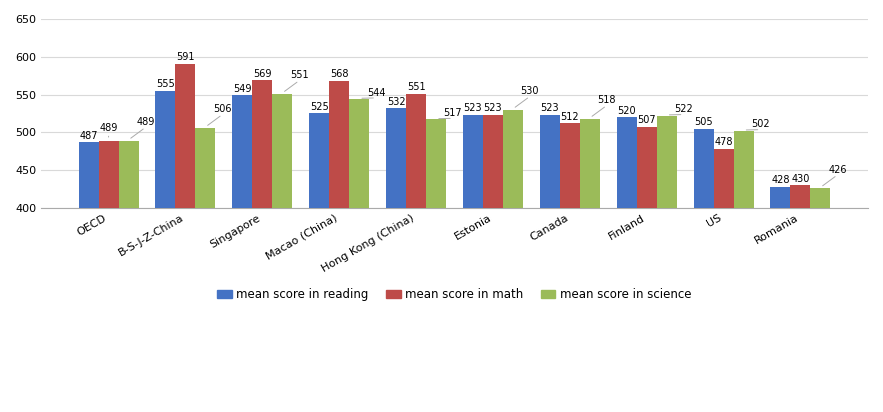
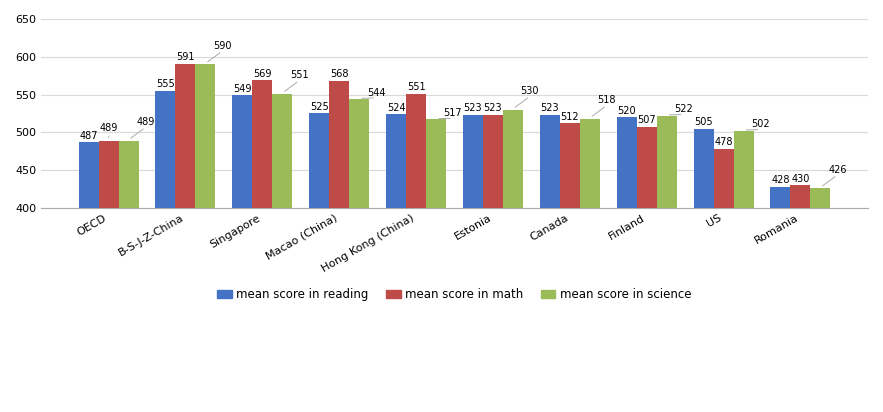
mean score in science/B-S-J-Z-China: 506 -> 590
mean score in reading/Hong Kong (China): 532 -> 524
